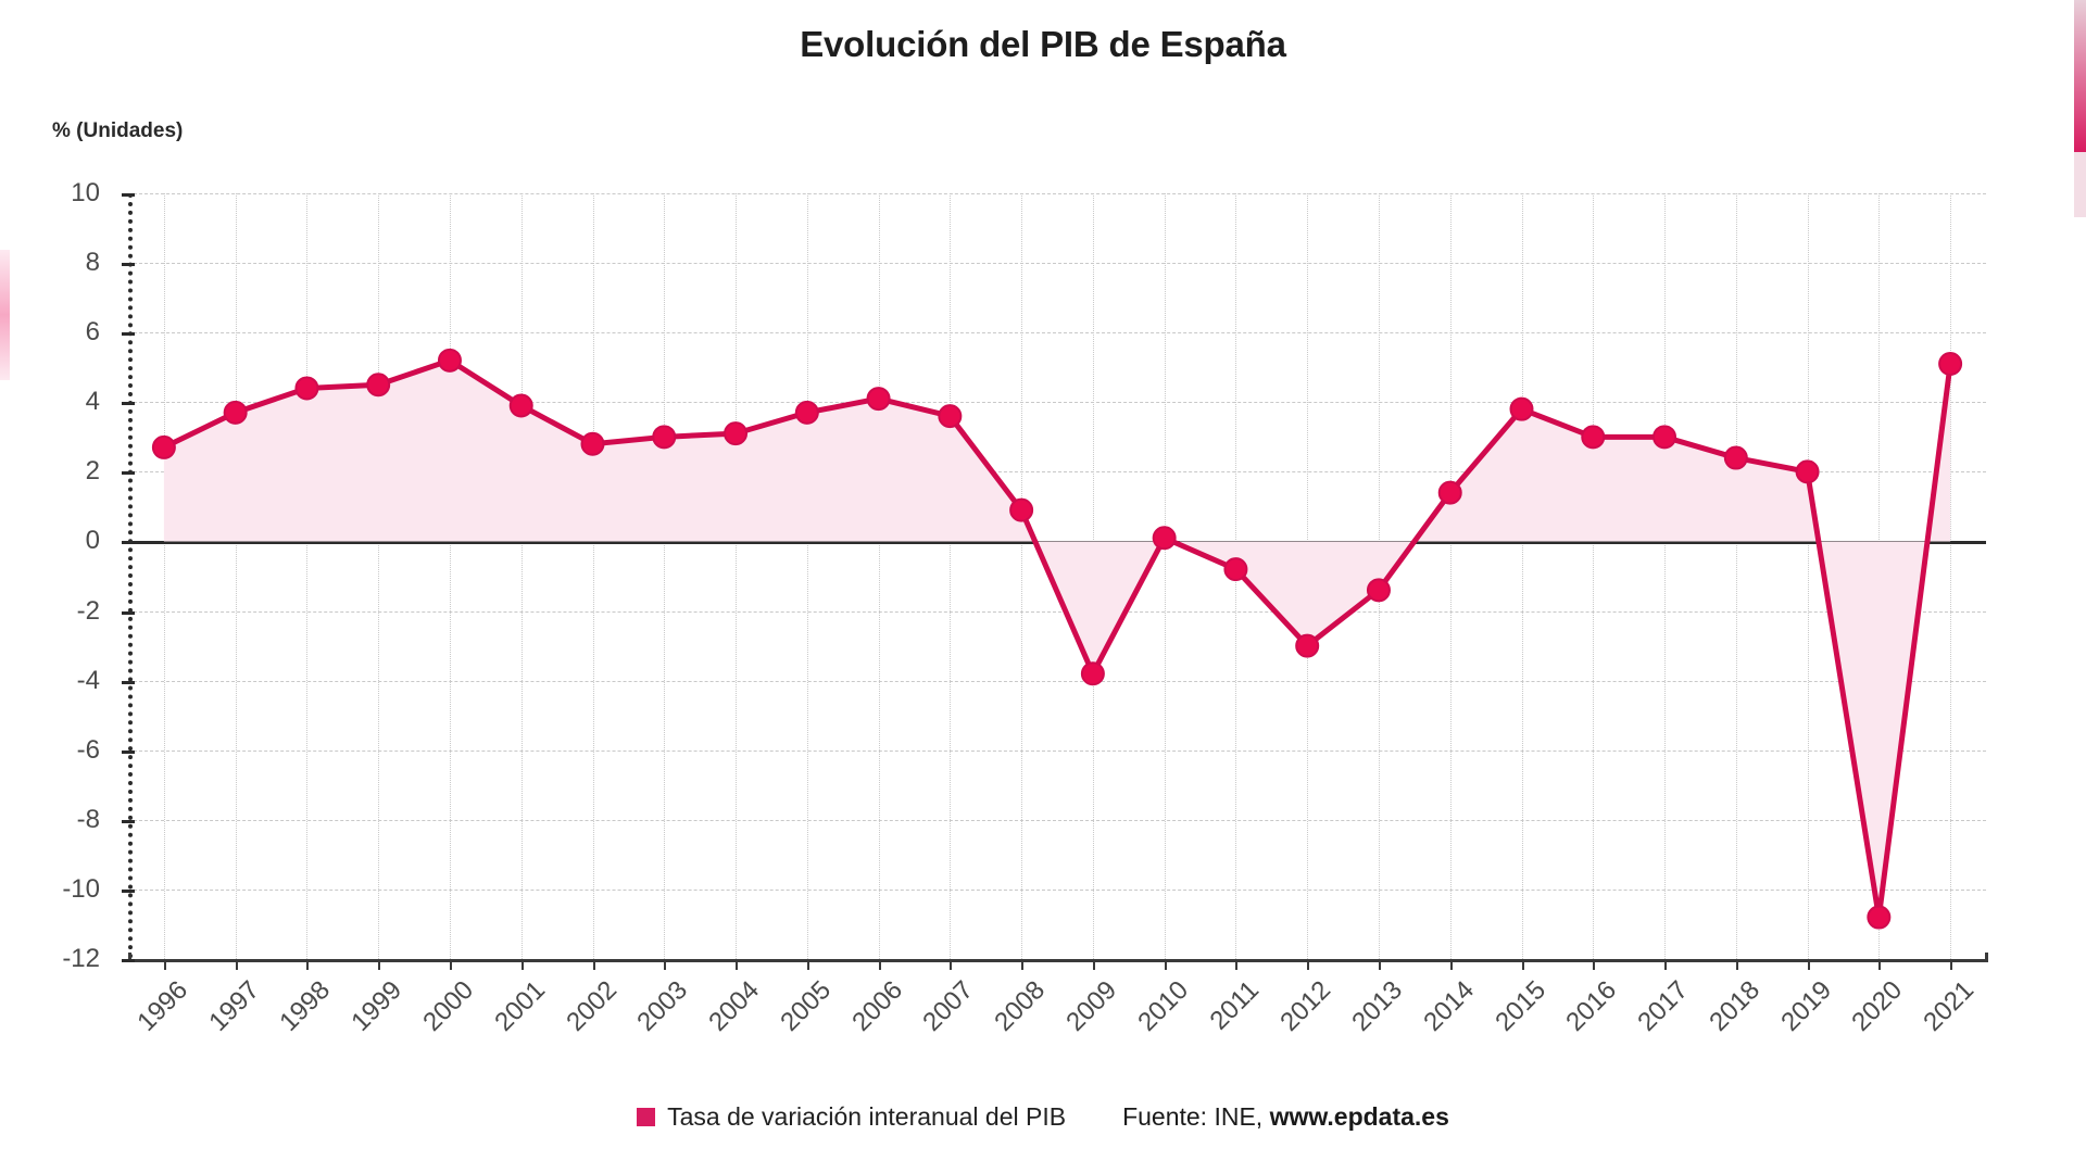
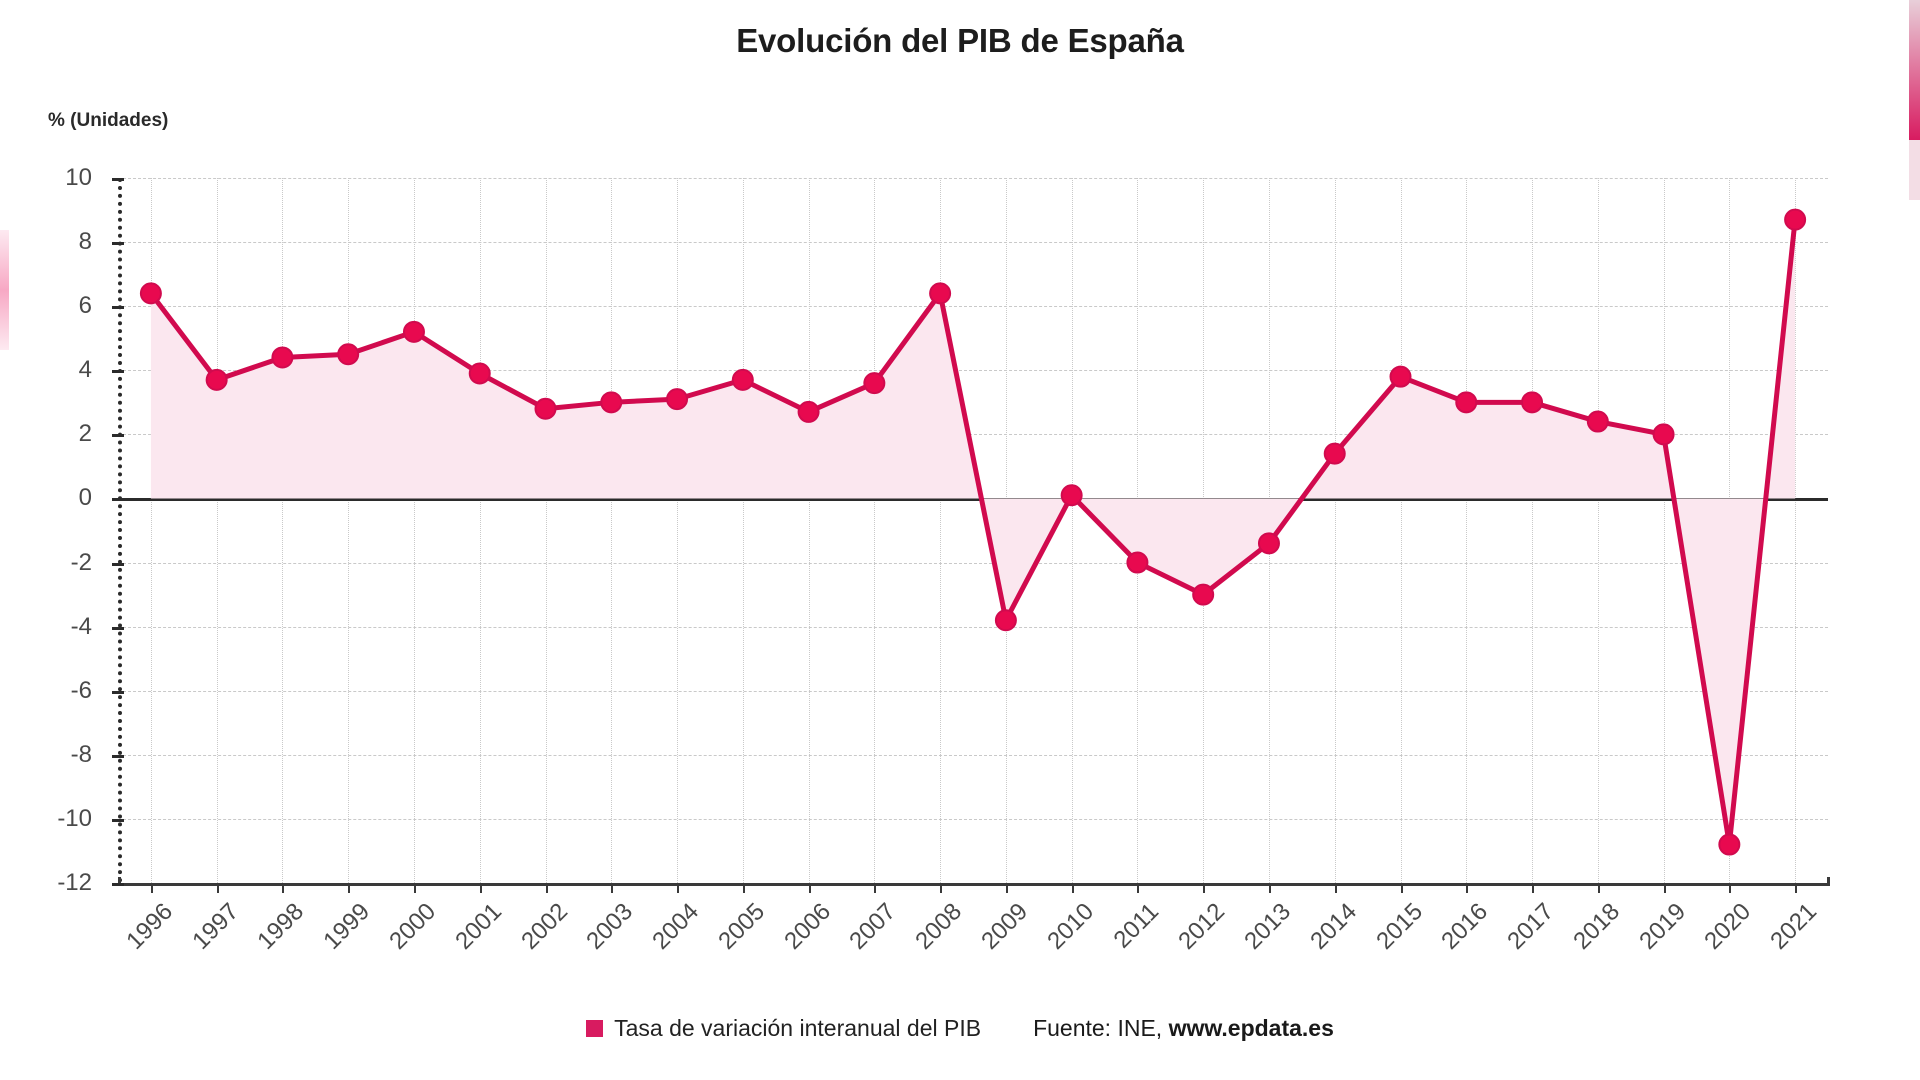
1996: 2.7 -> 6.4
2006: 4.1 -> 2.7
2008: 0.9 -> 6.4
2011: -0.8 -> -2.0
2021: 5.1 -> 8.7
